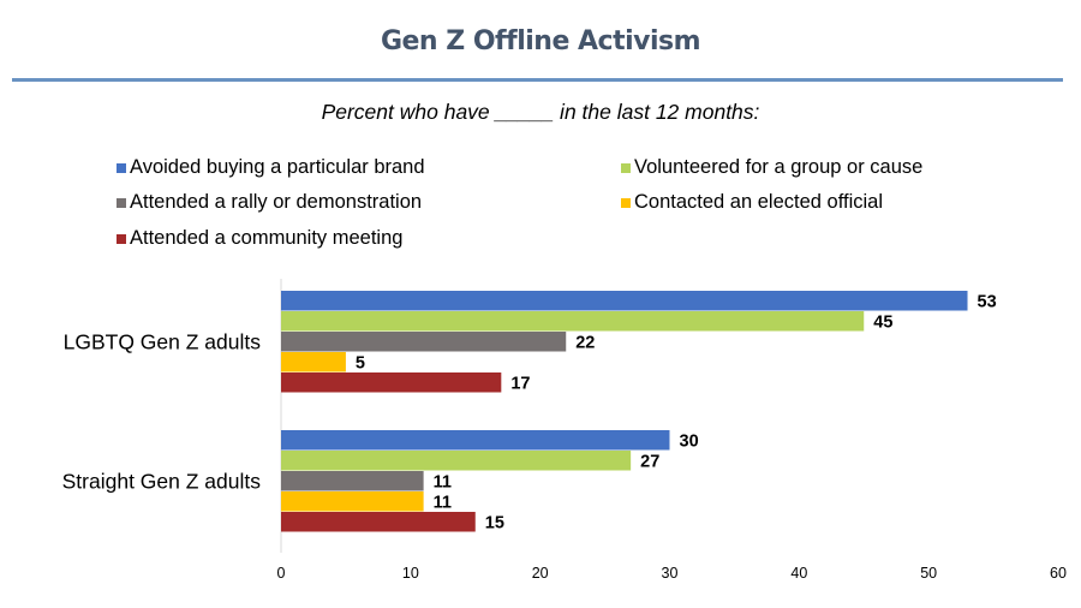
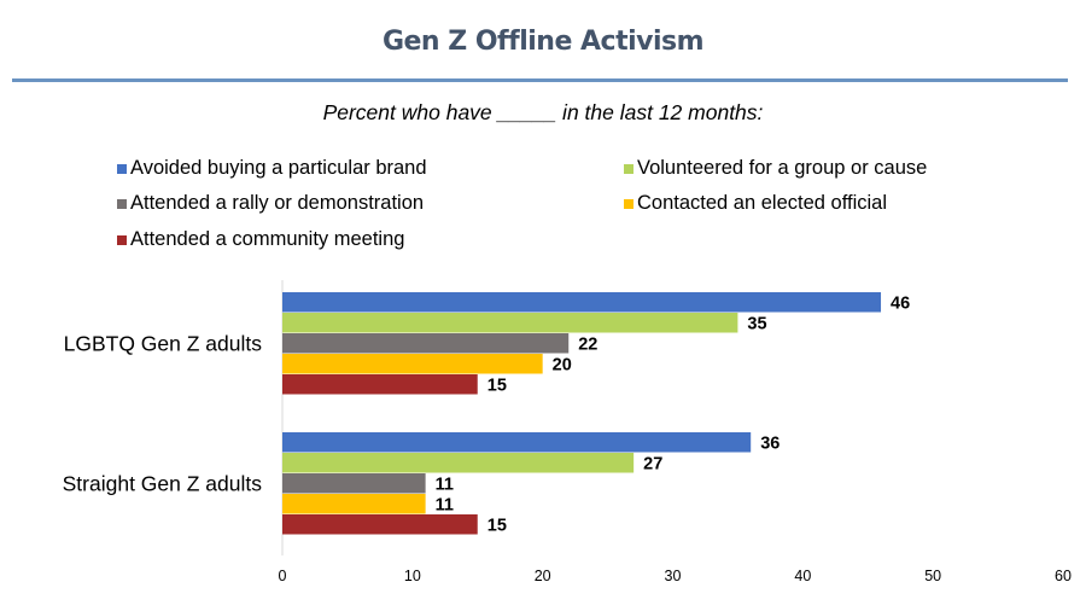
Avoided buying a particular brand/LGBTQ Gen Z adults: 53 -> 46
Volunteered for a group or cause/LGBTQ Gen Z adults: 45 -> 35
Contacted an elected official/LGBTQ Gen Z adults: 5 -> 20
Attended a community meeting/LGBTQ Gen Z adults: 17 -> 15
Avoided buying a particular brand/Straight Gen Z adults: 30 -> 36
